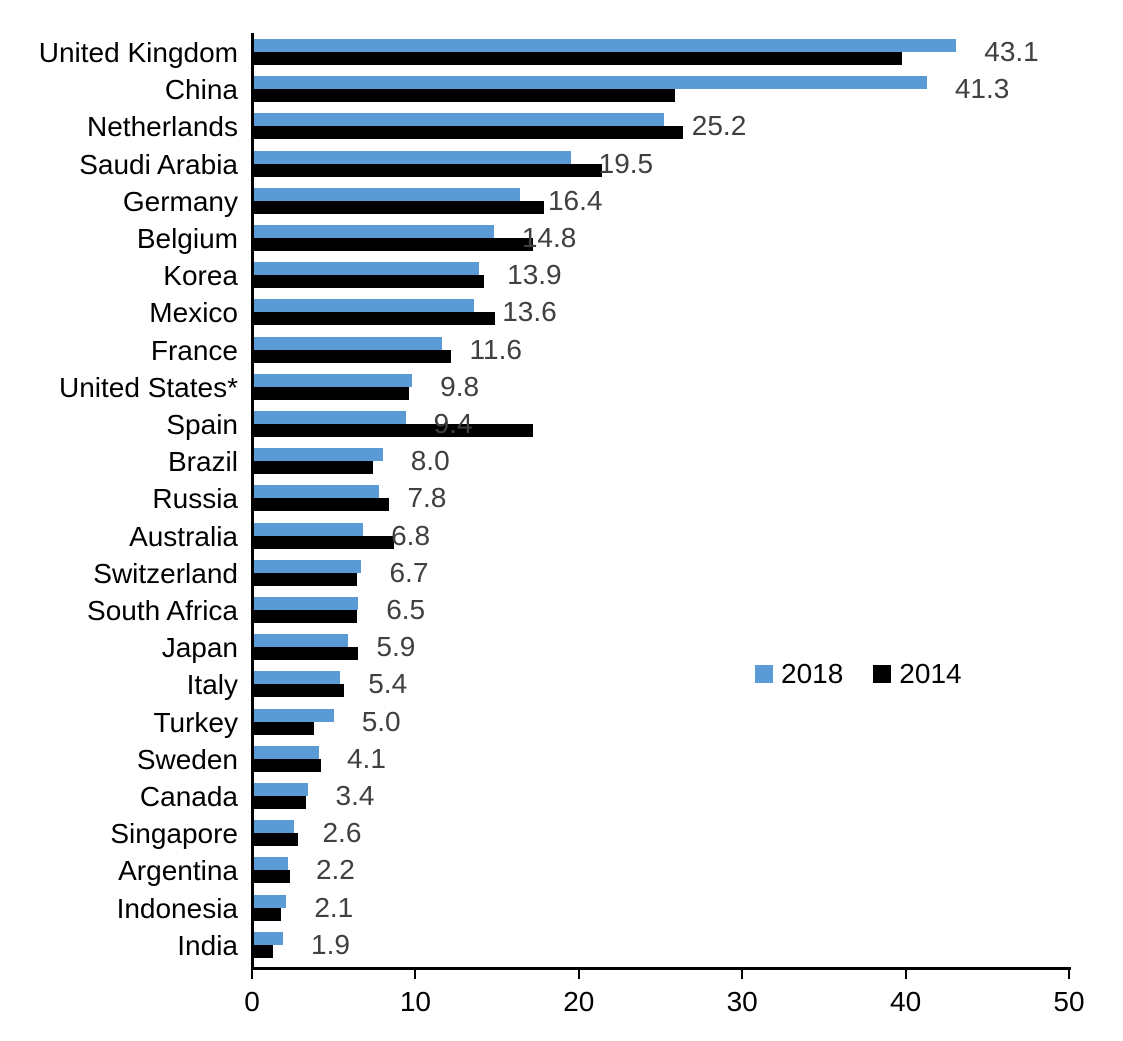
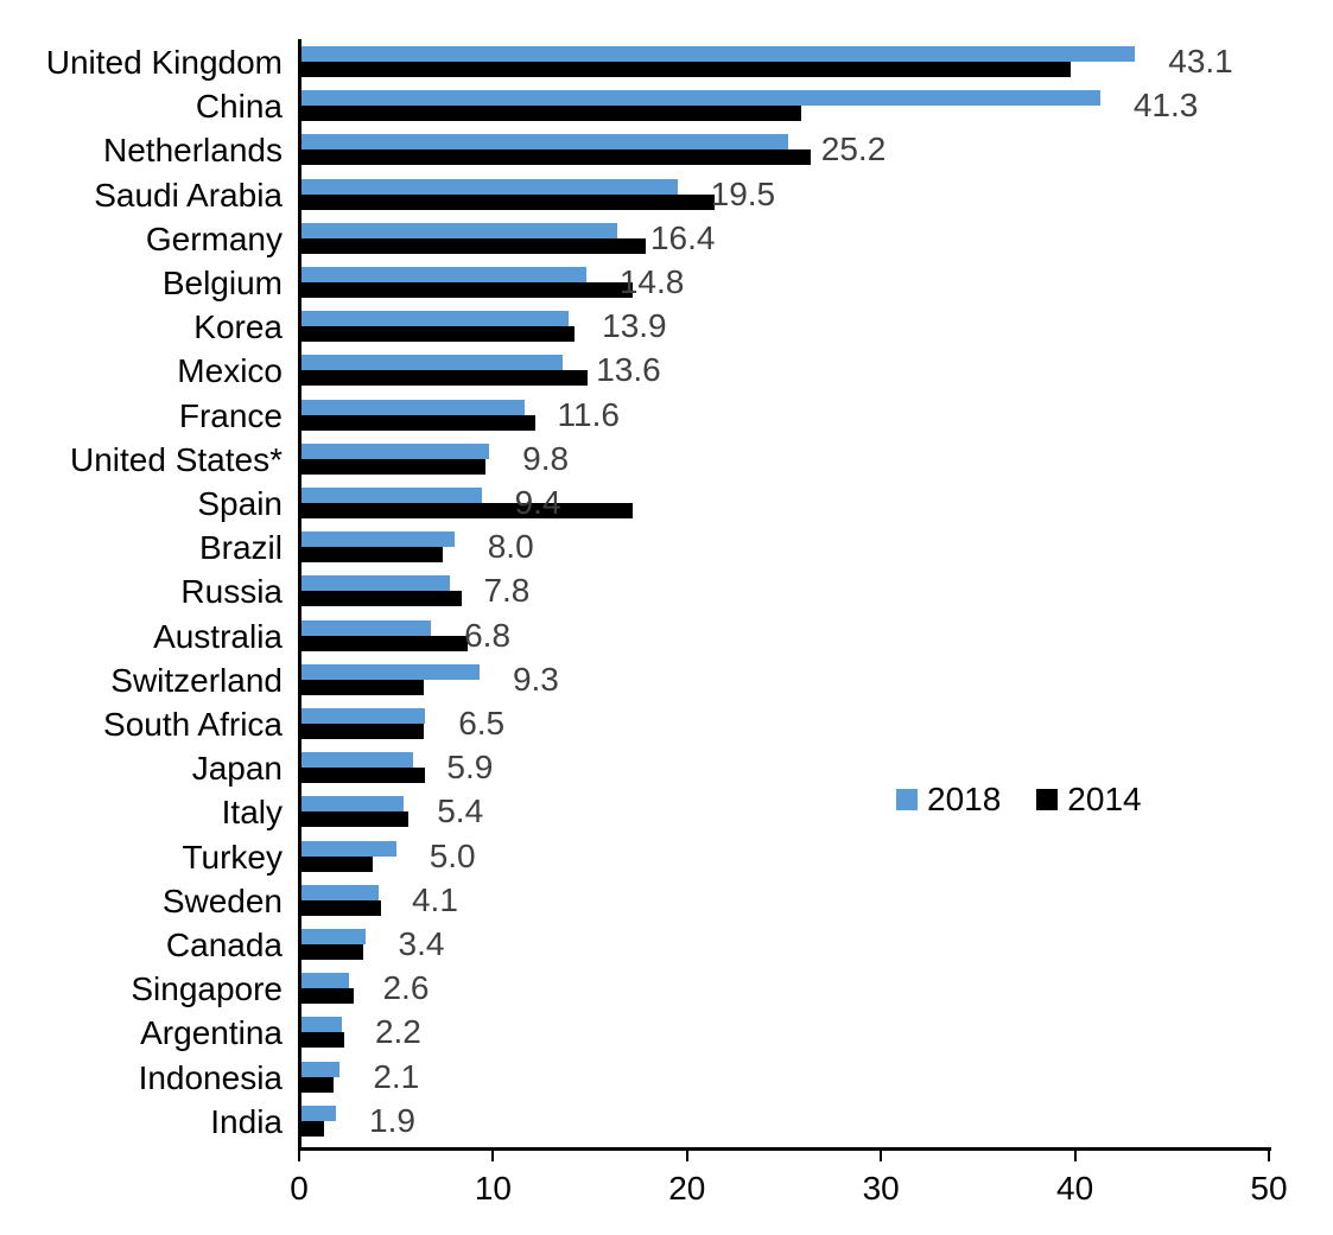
2018/Switzerland: 6.7 -> 9.3
